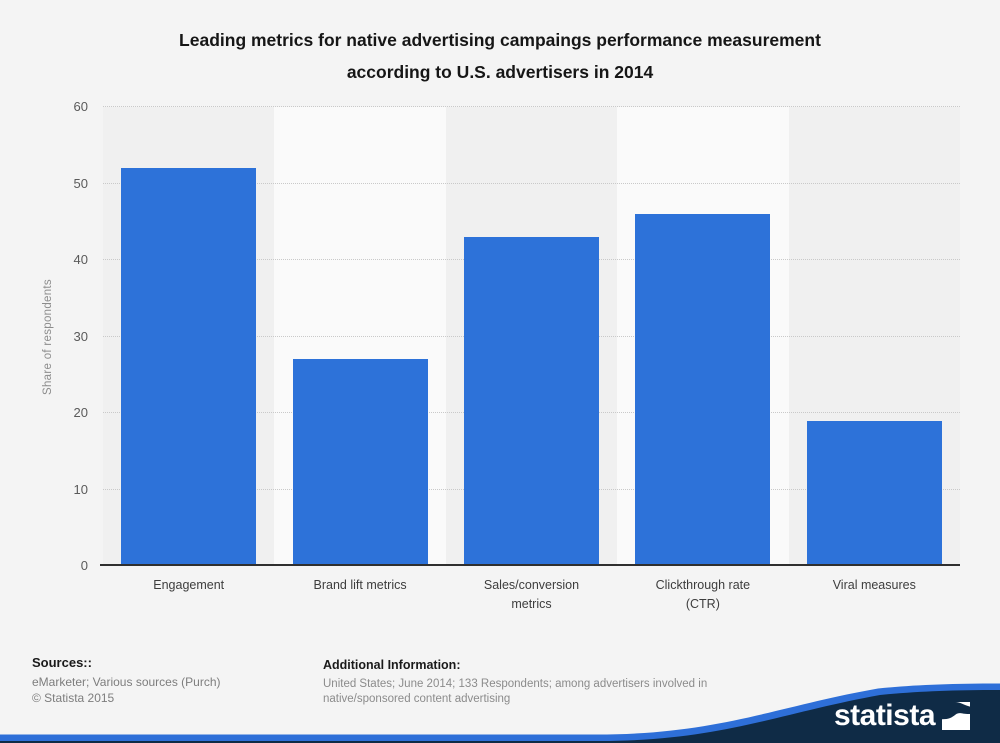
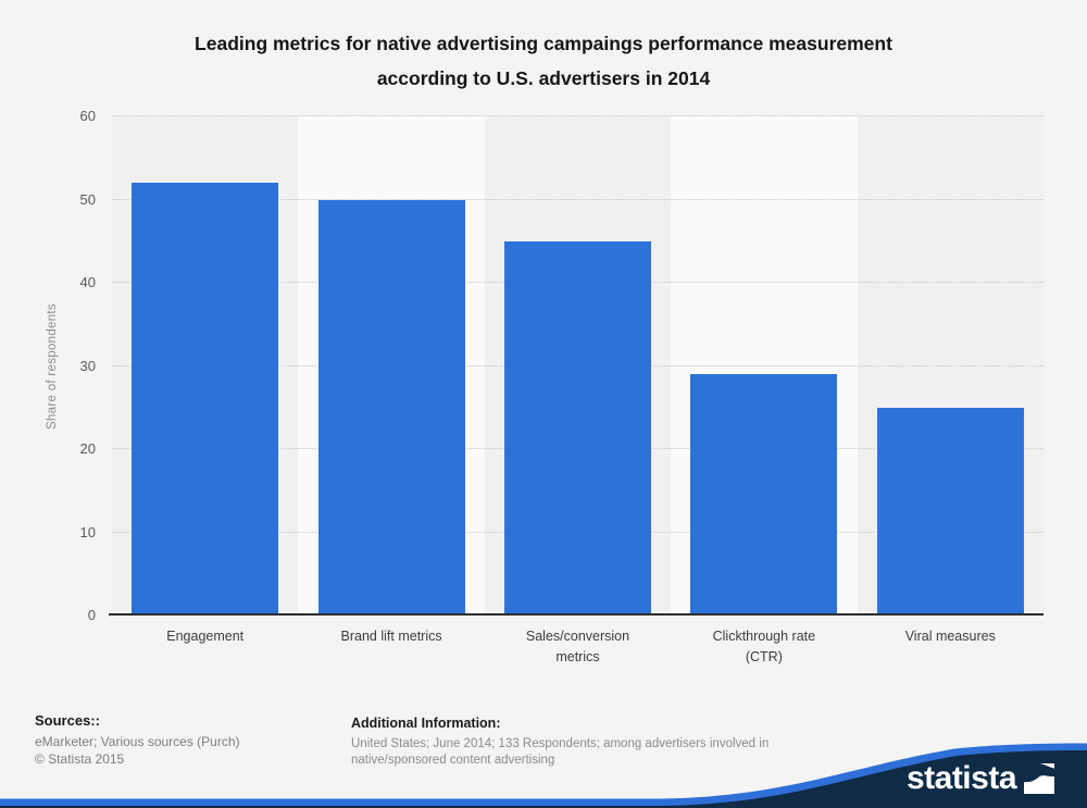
Brand lift metrics: 27 -> 50
Sales/conversion metrics: 43 -> 45
Clickthrough rate (CTR): 46 -> 29
Viral measures: 19 -> 25
